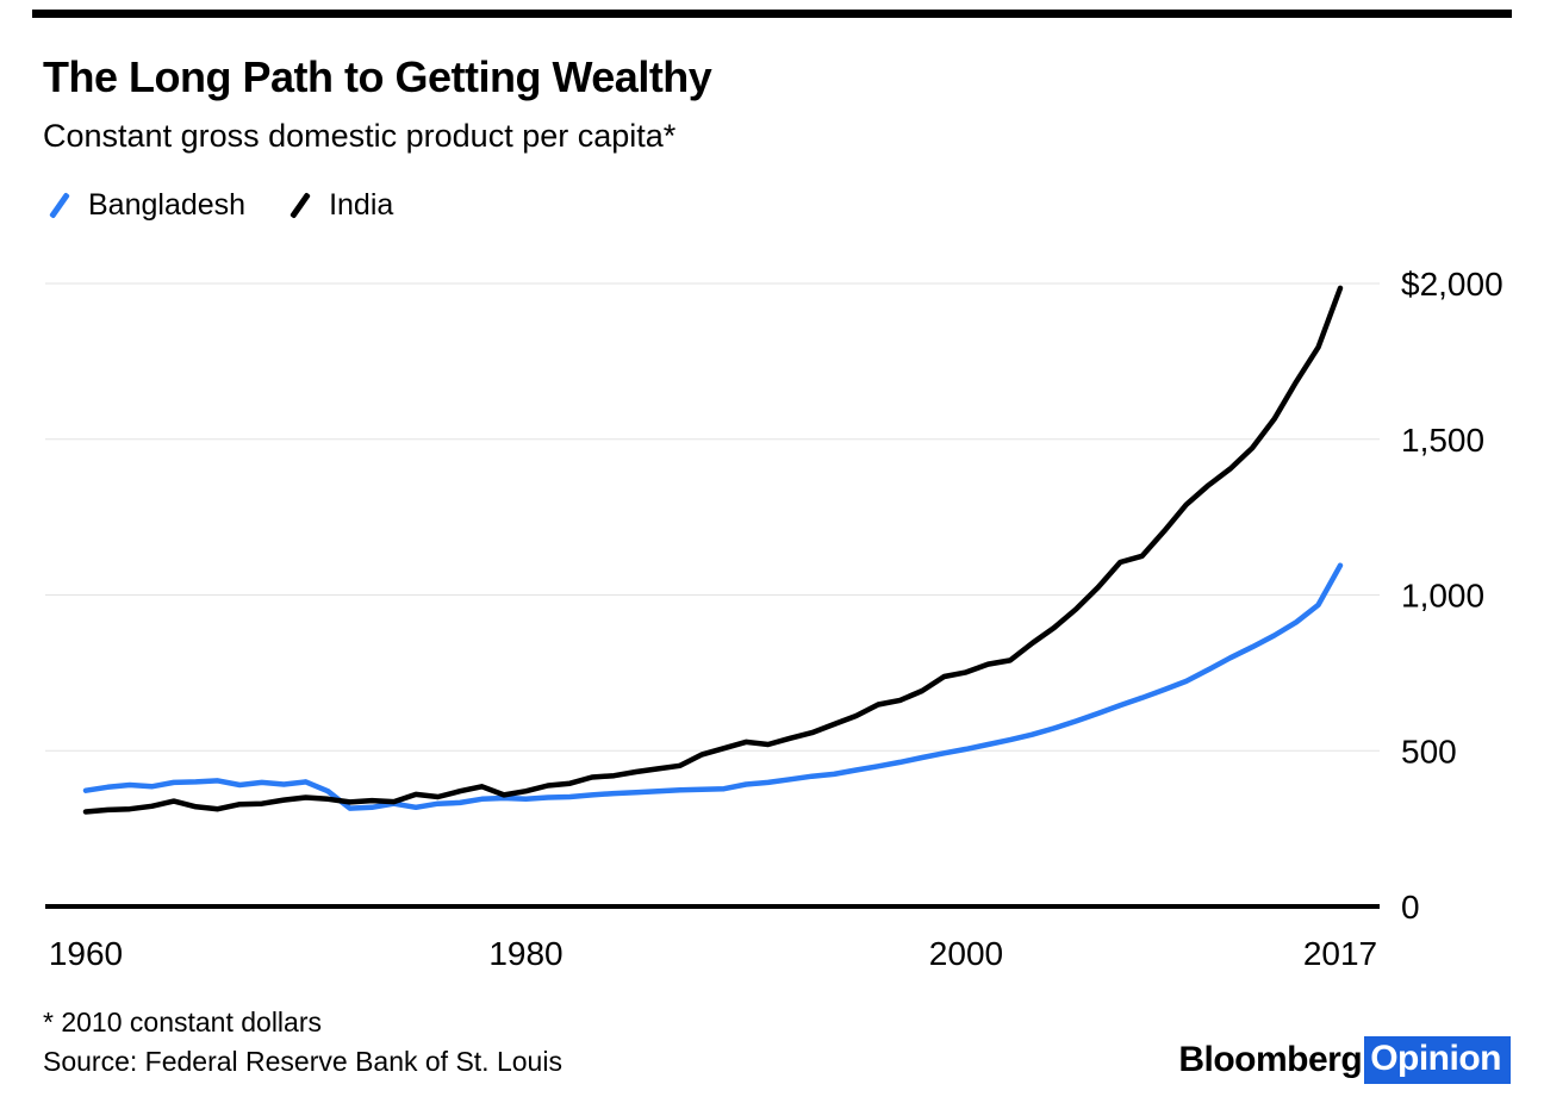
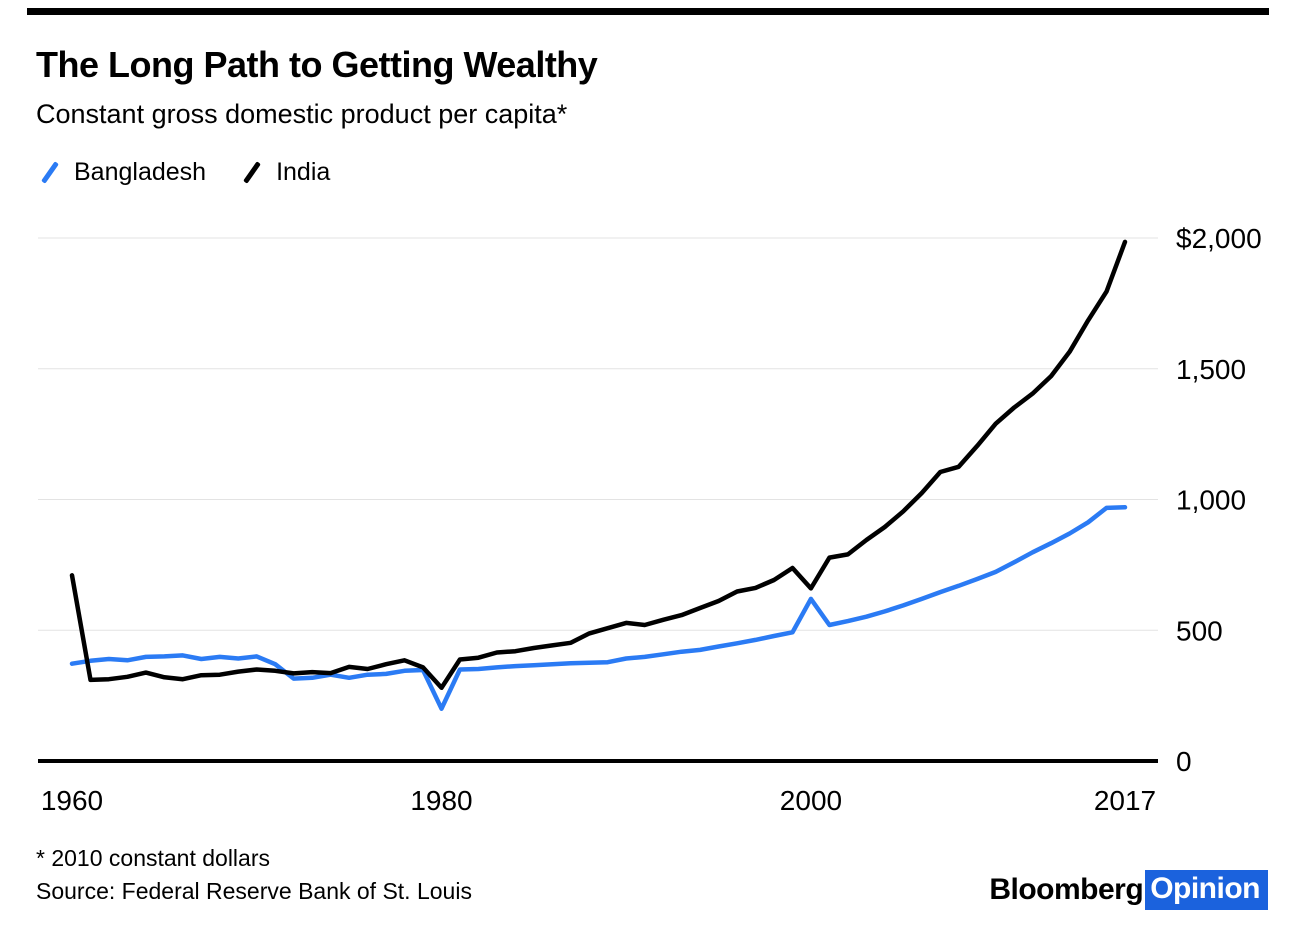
India/1960: $300 -> $710
Bangladesh/1980: $340 -> $200
India/1980: $370 -> $280
Bangladesh/2000: $500 -> $620
India/2000: $750 -> $660
Bangladesh/2017: $1100 -> $970
